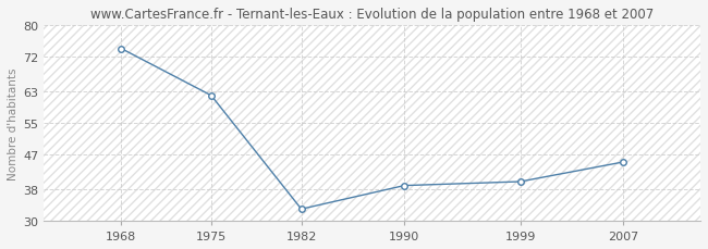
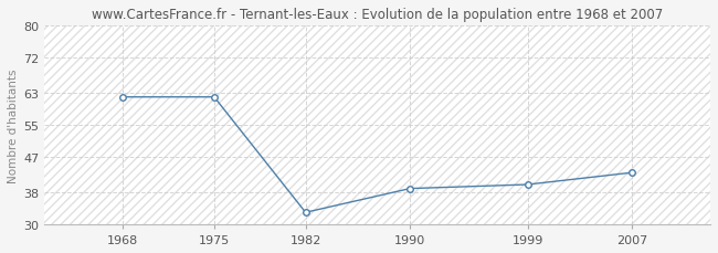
1968: 74 -> 62
2007: 45 -> 43
